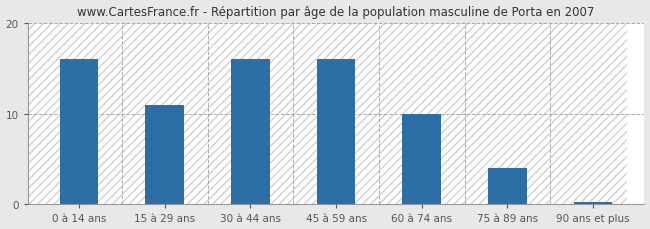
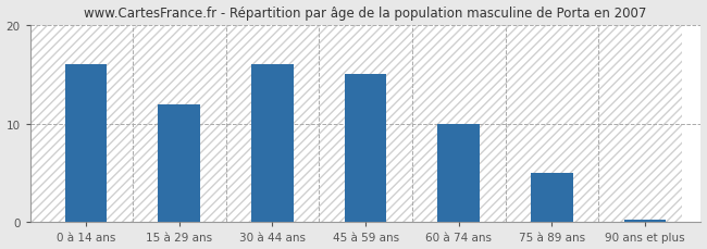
15 à 29 ans: 11.0 -> 12.0
45 à 59 ans: 16.0 -> 15.0
75 à 89 ans: 4.0 -> 5.0
